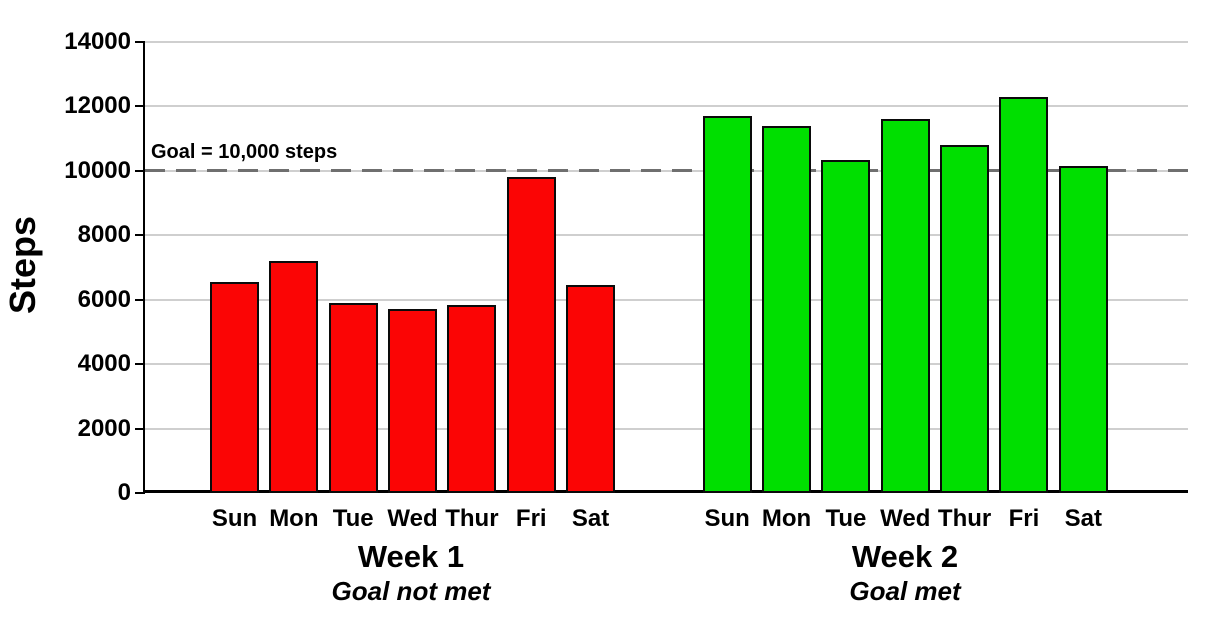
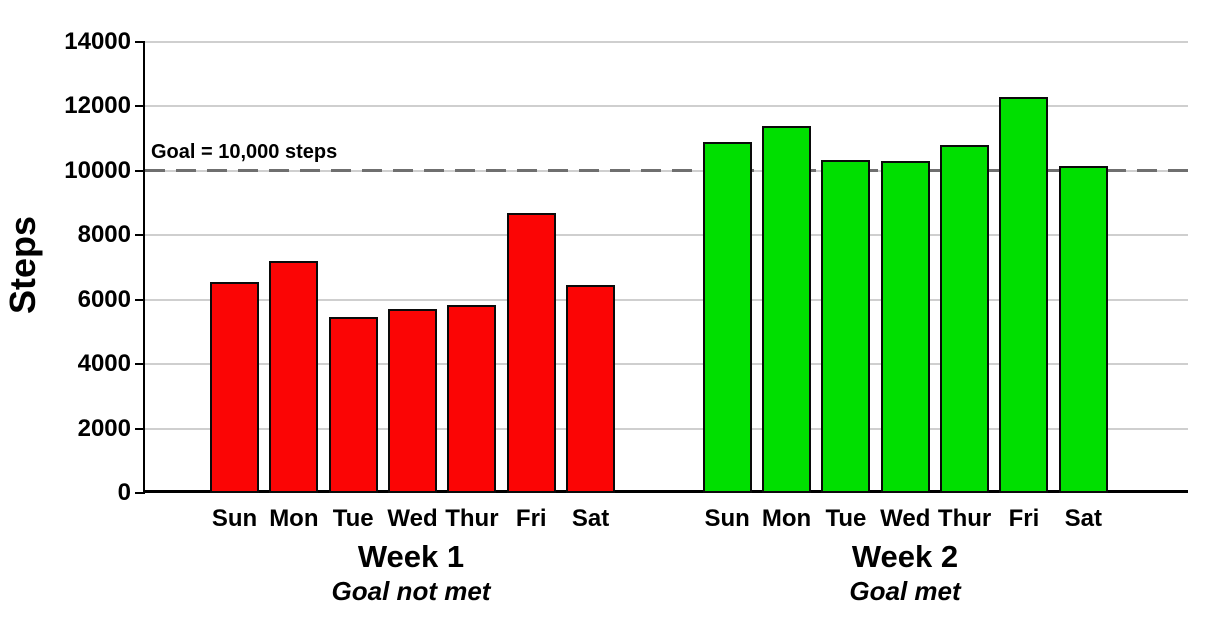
Week 2/Sun: 11700 -> 10900
Week 1/Tue: 5900 -> 5400
Week 2/Wed: 11600 -> 10300
Week 1/Fri: 9800 -> 8700
